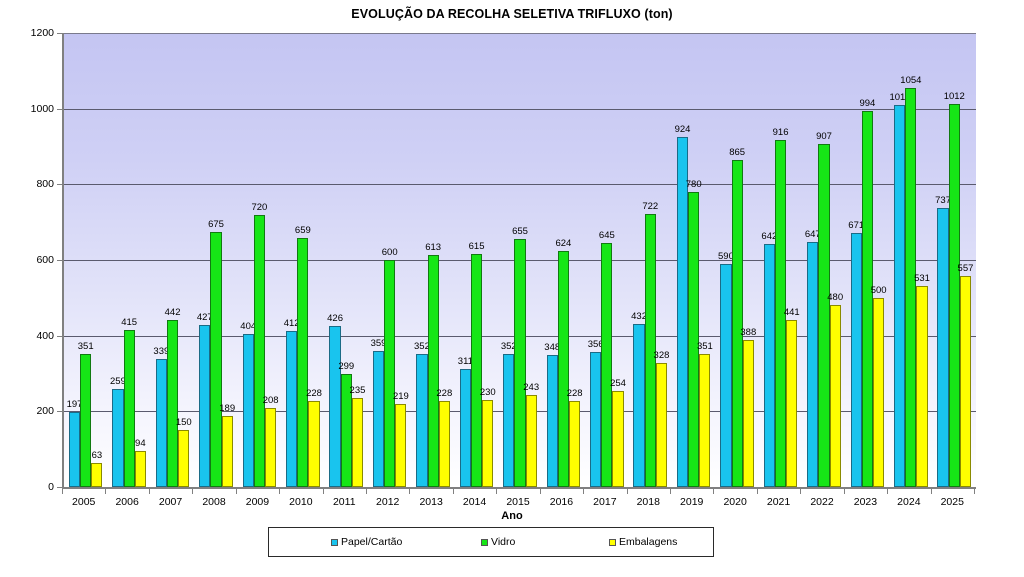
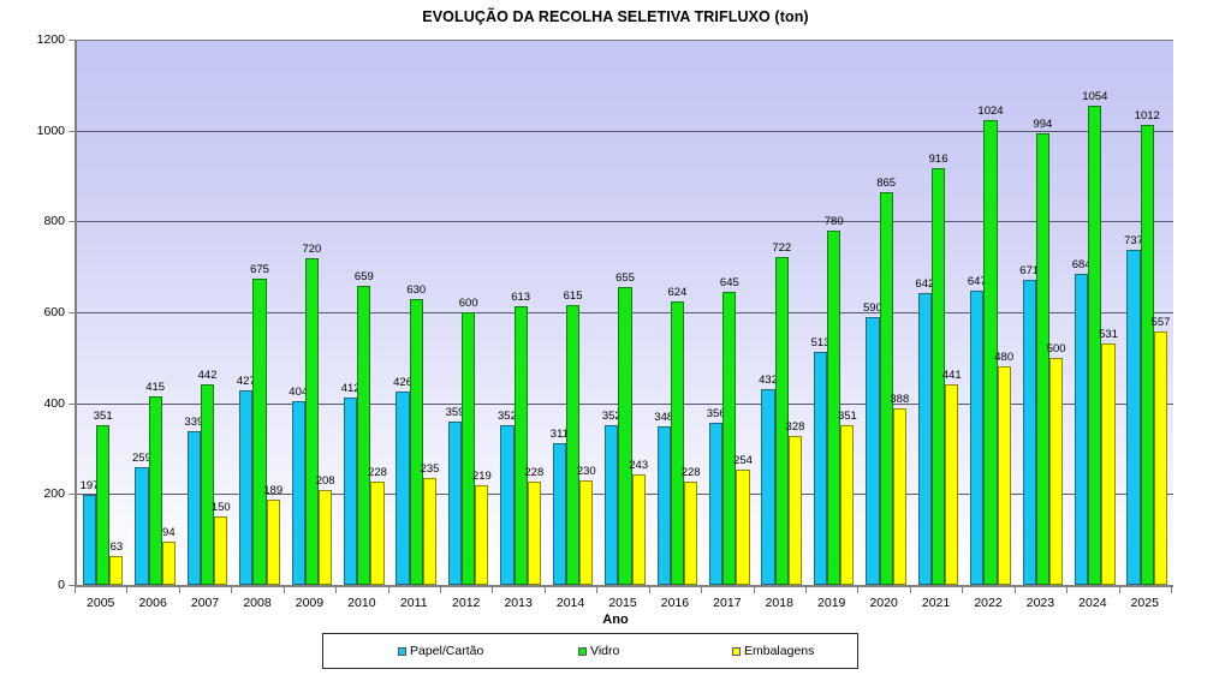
Vidro/2011: 299 -> 630
Papel/Cartão/2019: 924 -> 513
Vidro/2022: 907 -> 1024
Papel/Cartão/2024: 1011 -> 684
